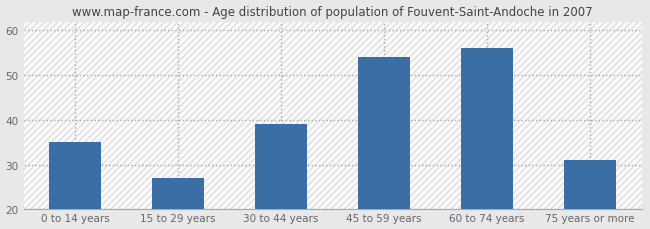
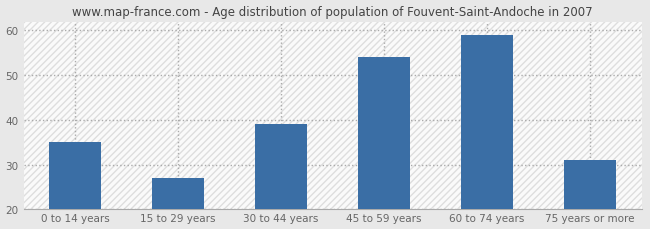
60 to 74 years: 56 -> 59
